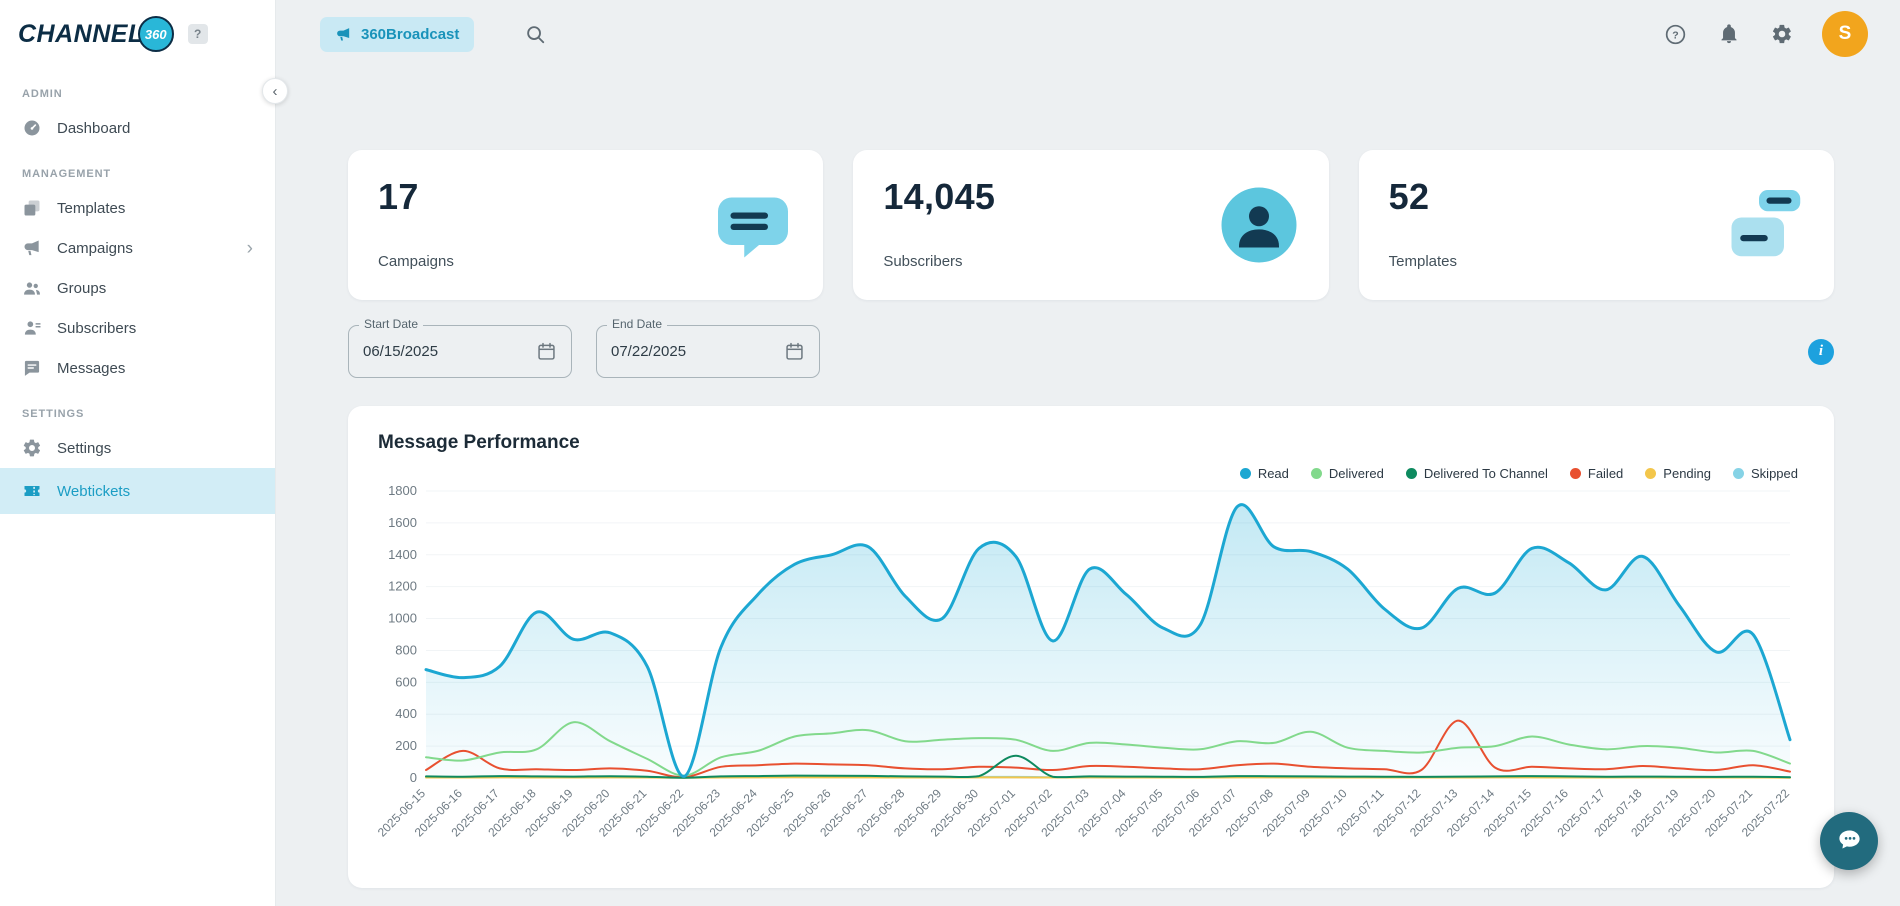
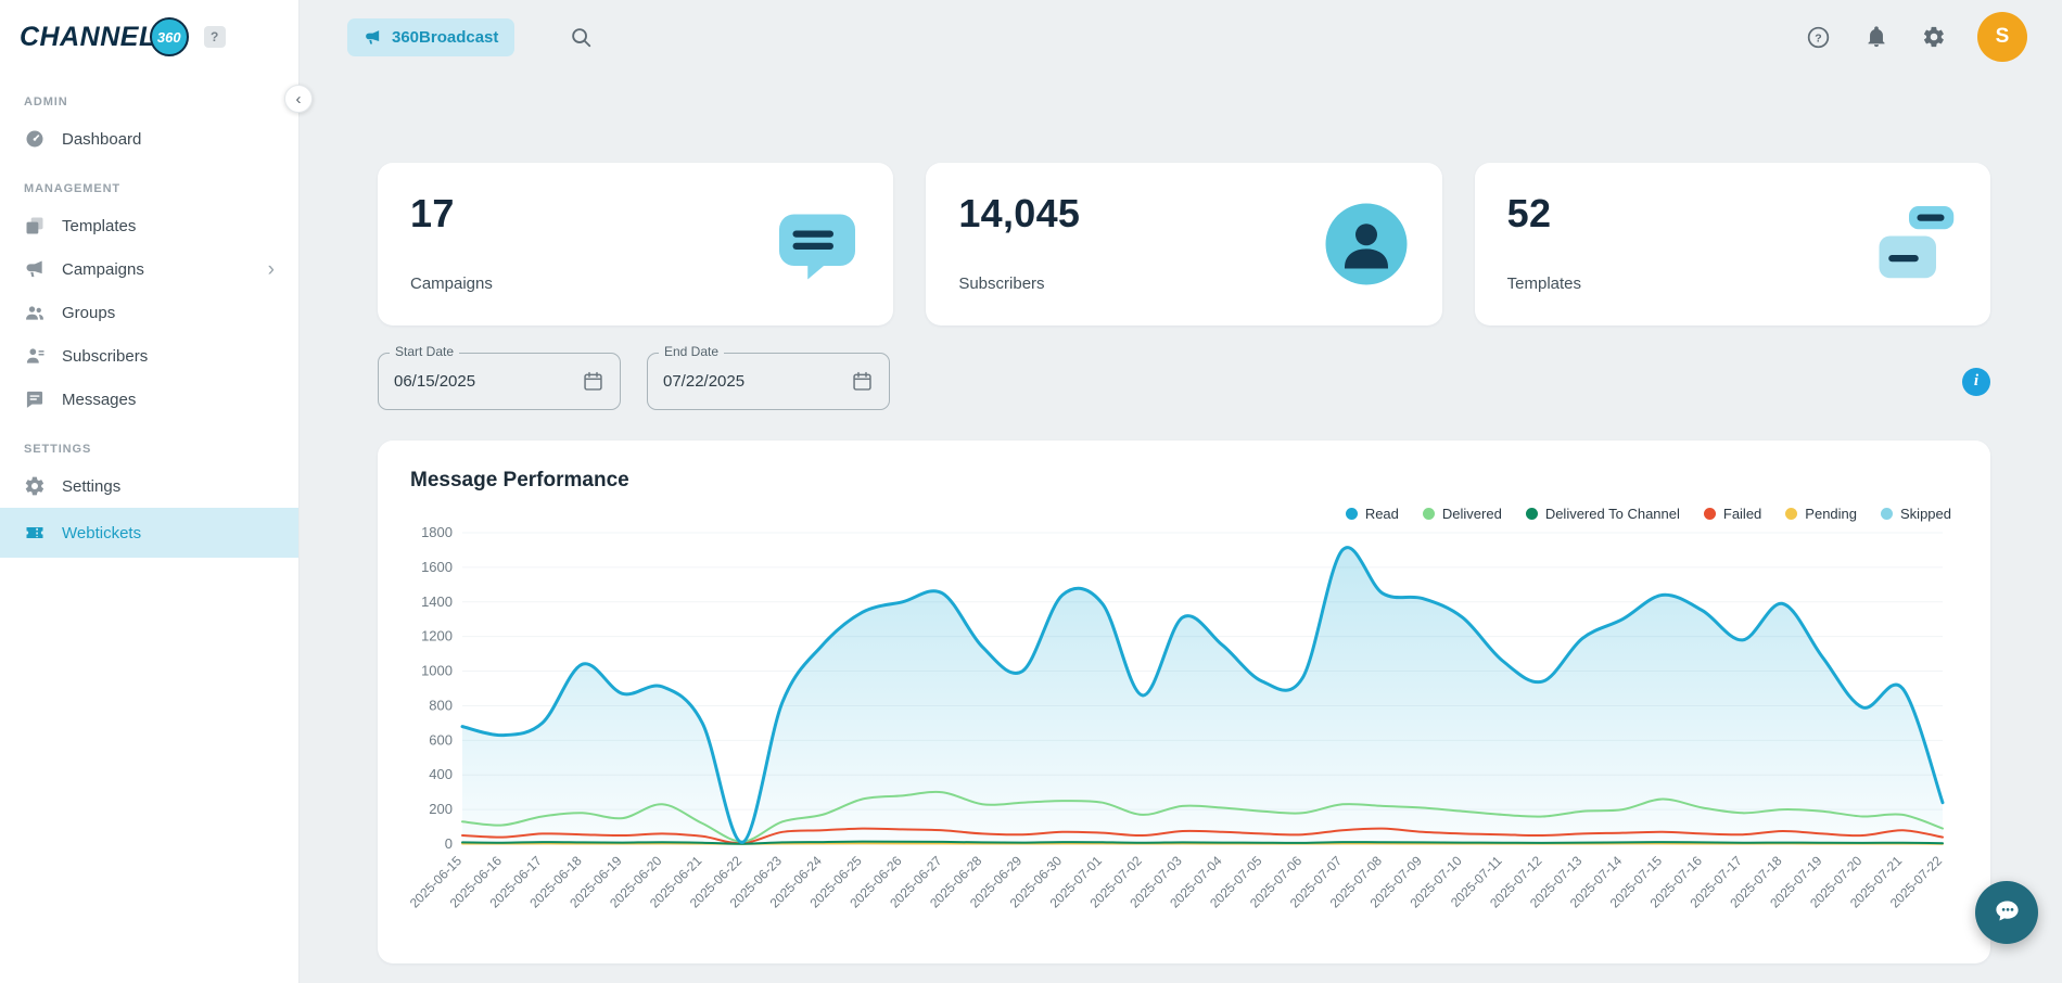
Failed/2025-06-16: 170 -> 40
Delivered/2025-06-19: 350 -> 150
Delivered To Channel/2025-07-01: 140 -> 10
Delivered/2025-07-09: 290 -> 210
Failed/2025-07-13: 360 -> 60
Read/2025-07-14: 1160 -> 1300
